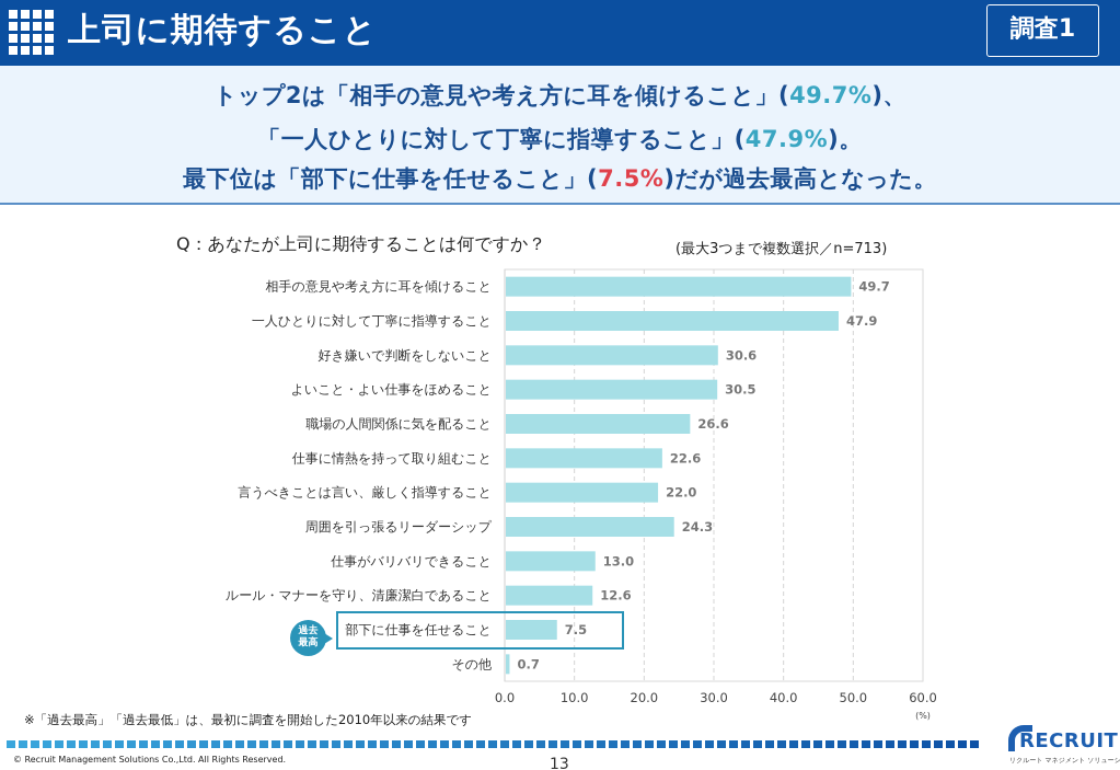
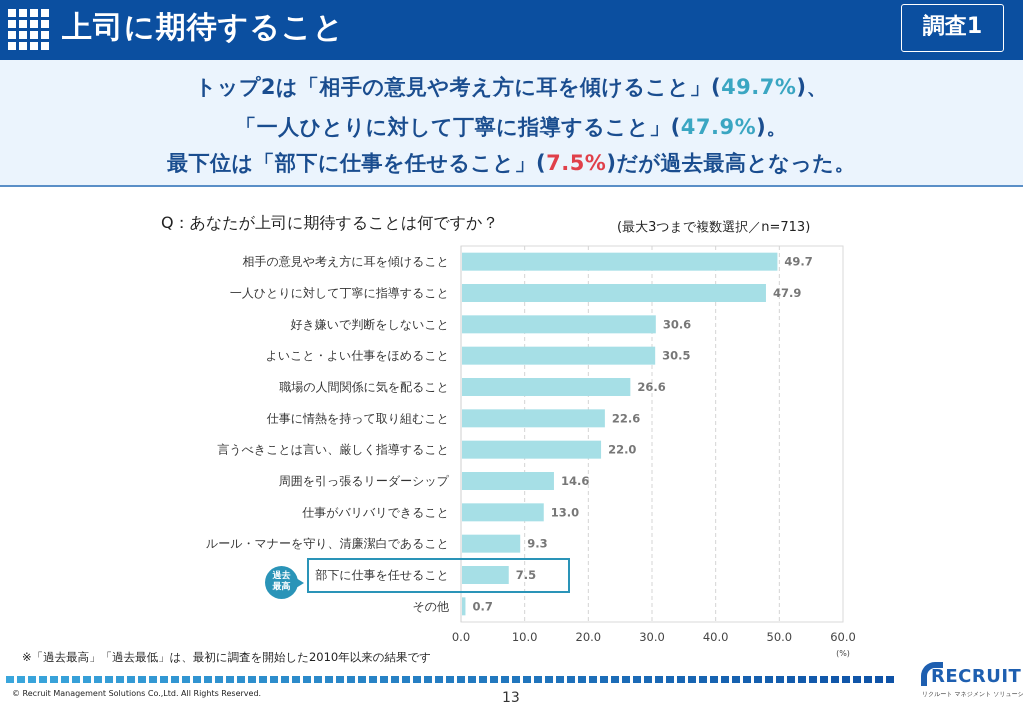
周囲を引っ張るリーダーシップ: 24.3 -> 14.6
ルール・マナーを守り、清廉潔白であること: 12.6 -> 9.3
